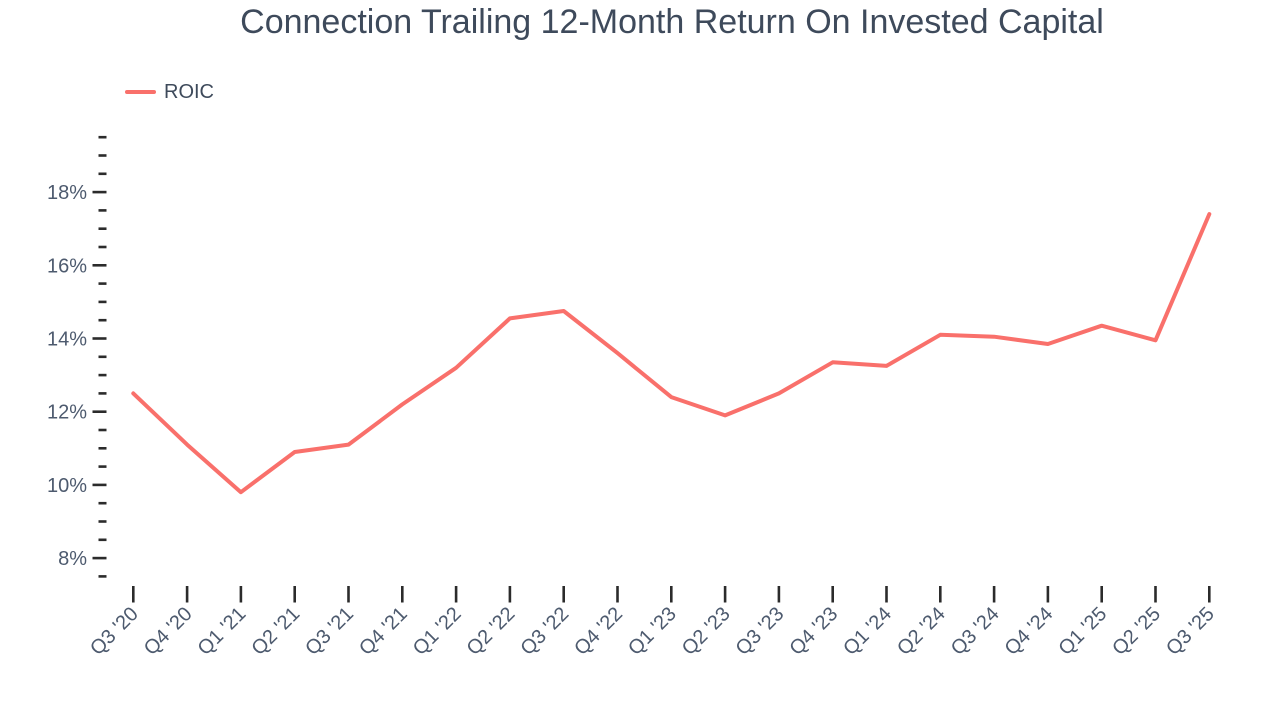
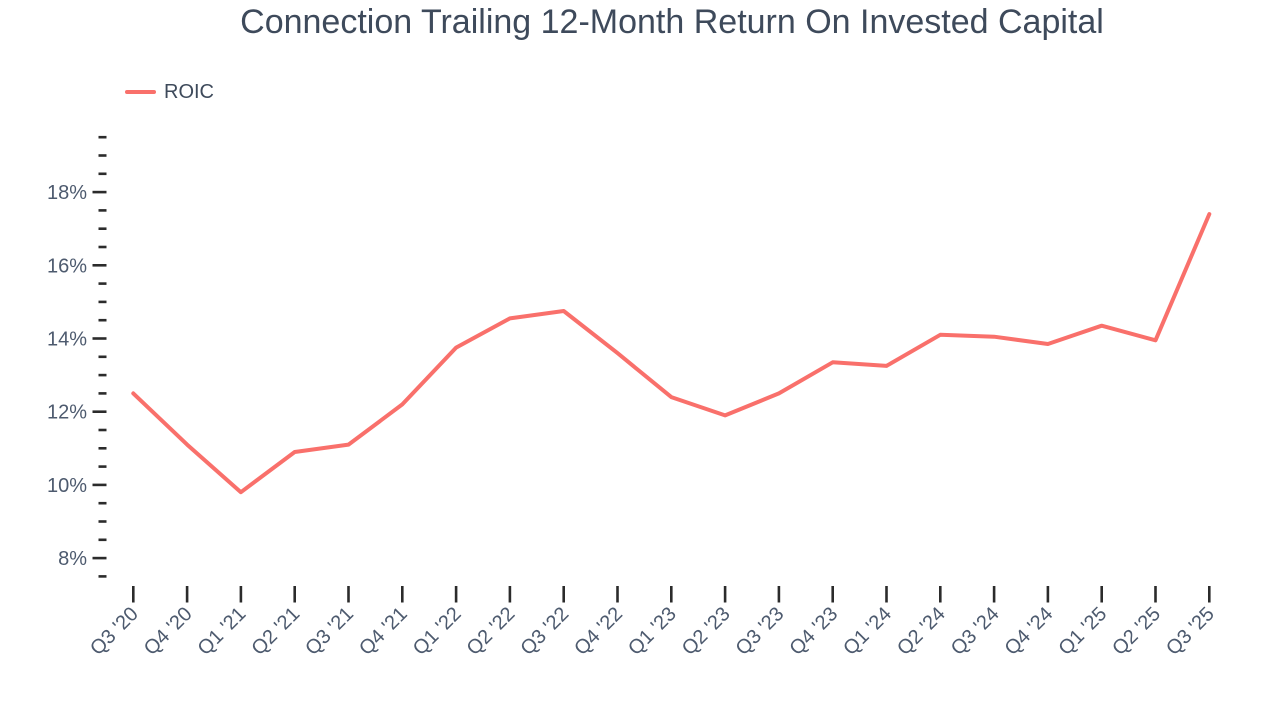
Q1 '22: 13.2% -> 13.8%
